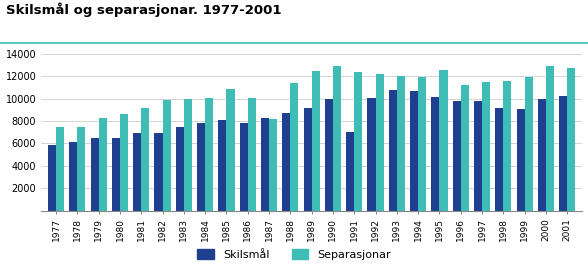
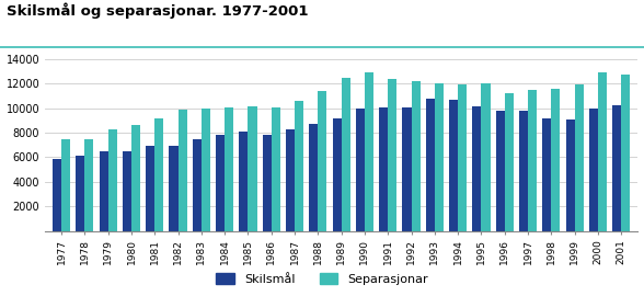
Separasjonar/1985: 10900 -> 10200
Separasjonar/1987: 8200 -> 10600
Skilsmål/1991: 7000 -> 10100
Separasjonar/1995: 12600 -> 12000
